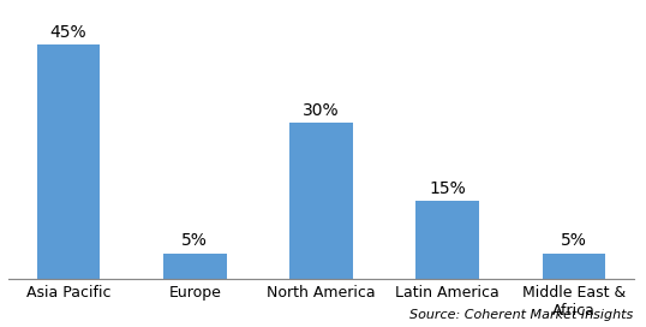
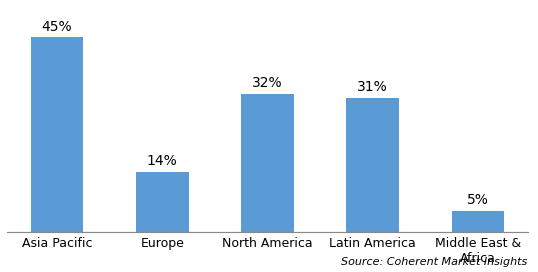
Europe: 5% -> 14%
North America: 30% -> 32%
Latin America: 15% -> 31%
